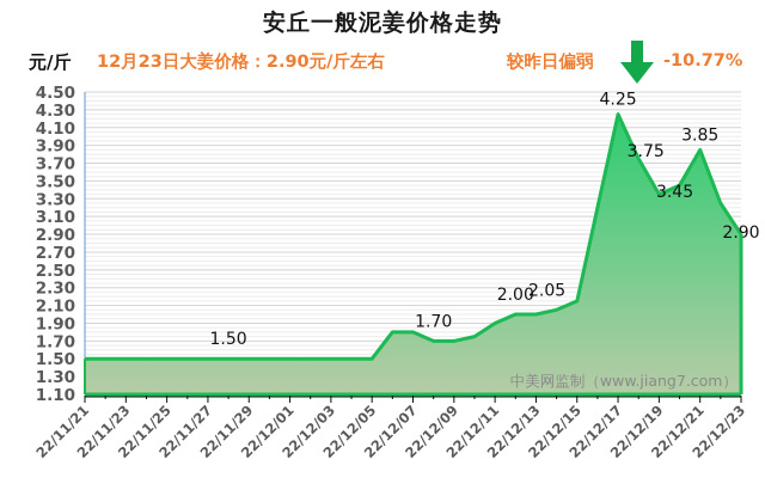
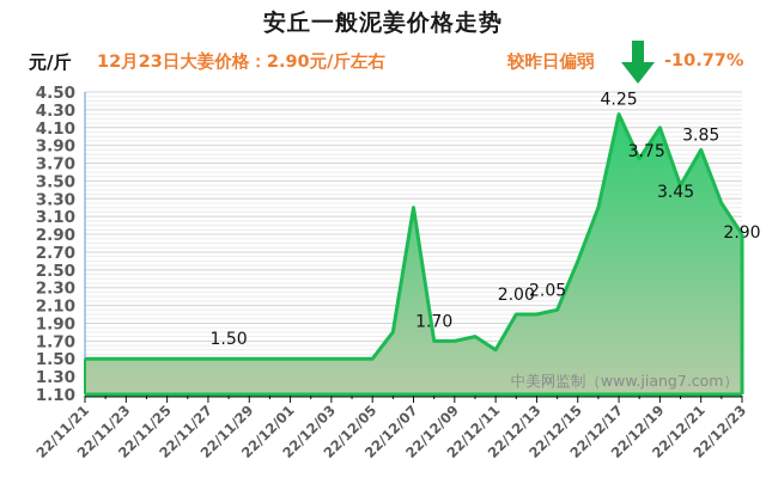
22/12/07: 1.8 -> 3.2
22/12/11: 1.9 -> 1.6
22/12/15: 2.1 -> 2.6
22/12/19: 3.4 -> 4.1
